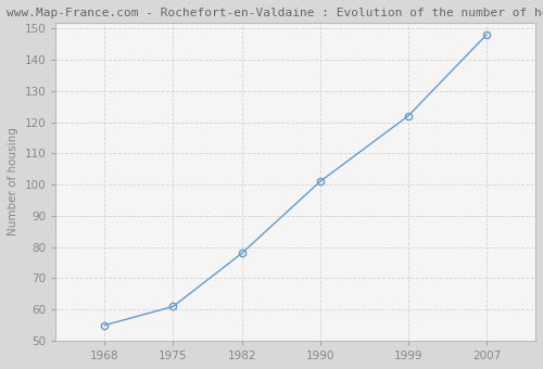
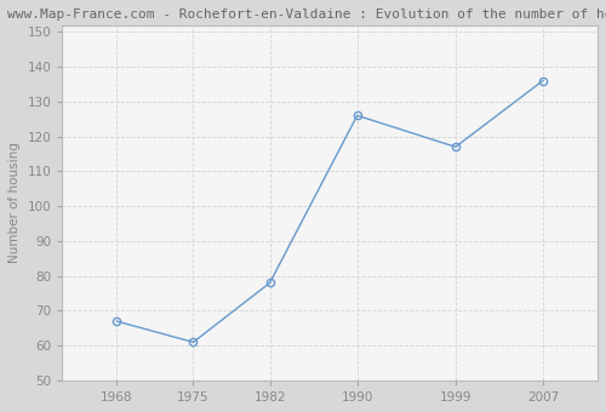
1968: 55 -> 67
1990: 101 -> 126
1999: 122 -> 117
2007: 148 -> 136
